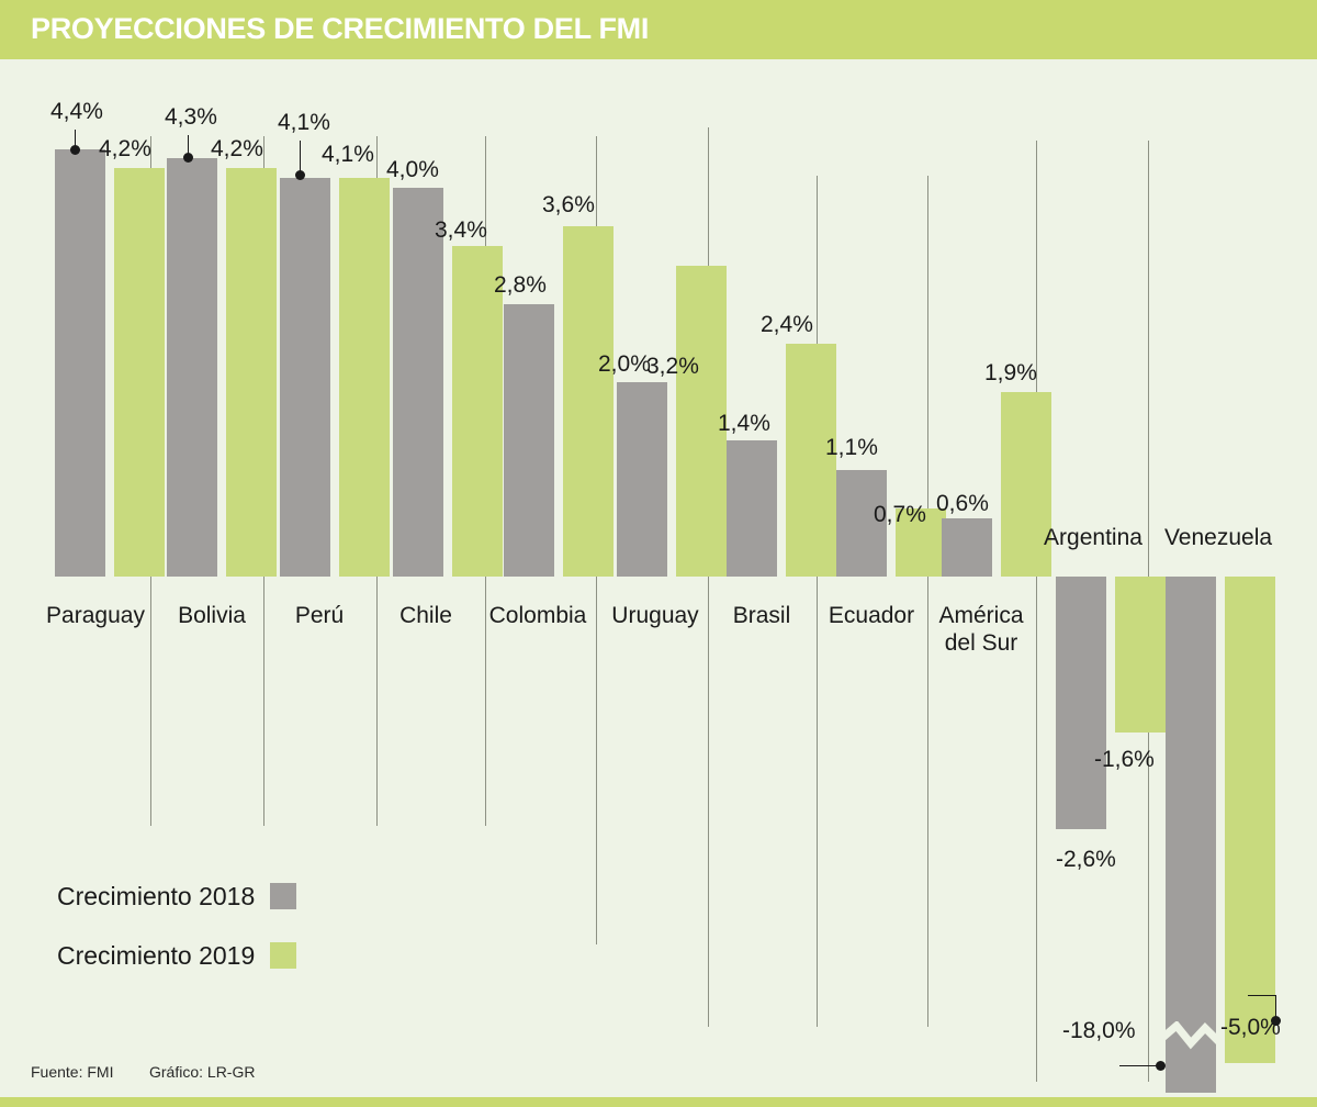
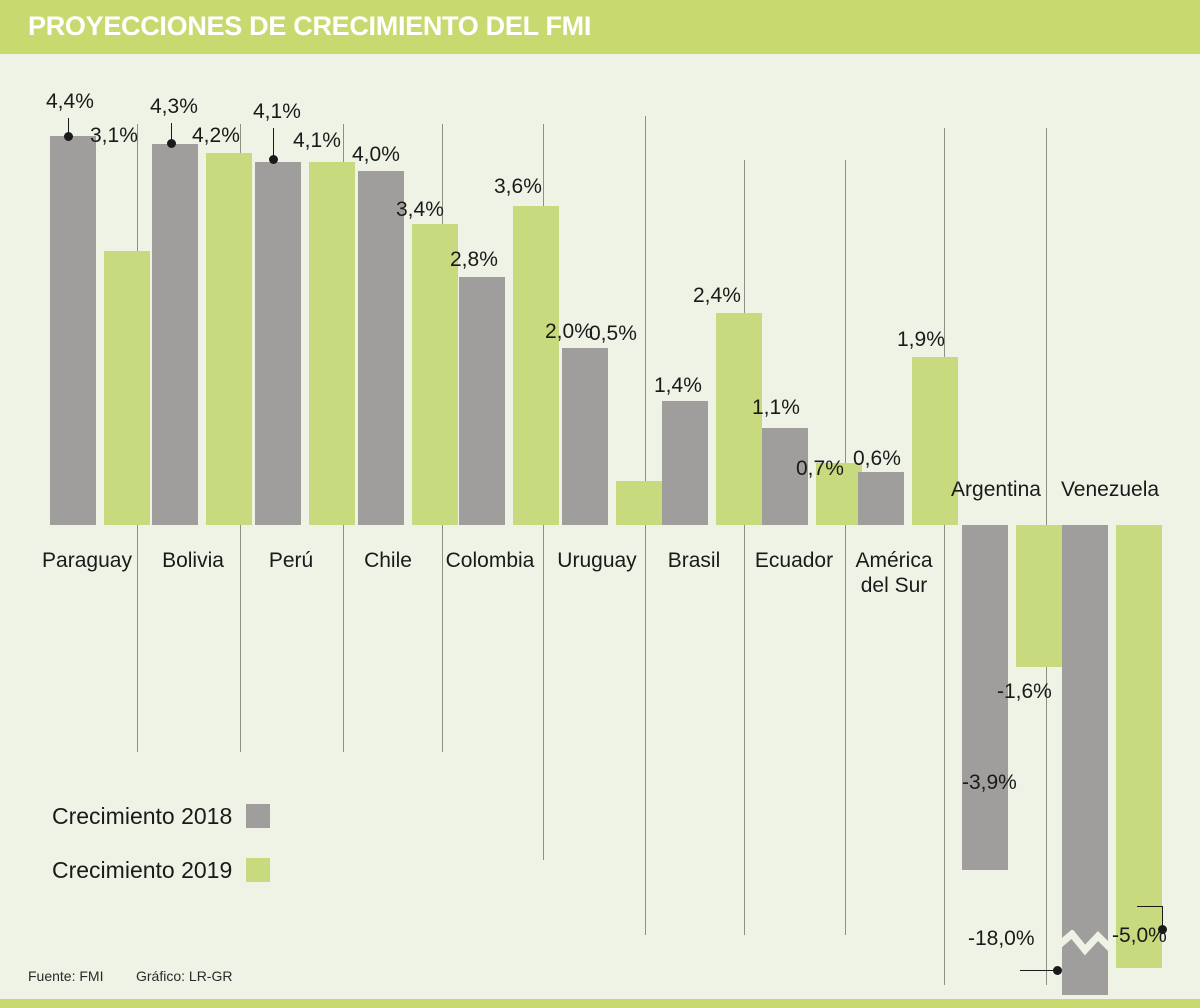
Crecimiento 2019/Paraguay: 4,2% -> 3,1%
Crecimiento 2019/Uruguay: 3,2% -> 0,5%
Crecimiento 2018/Argentina: -2,6% -> -3,9%
